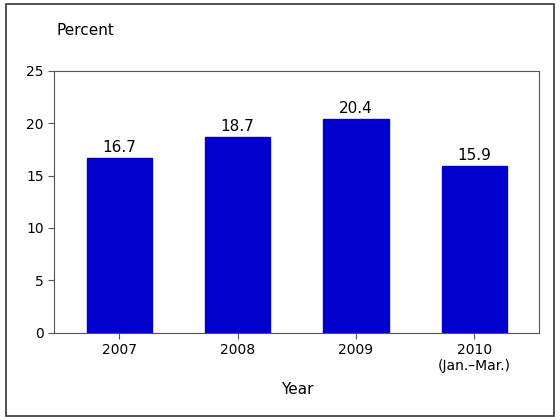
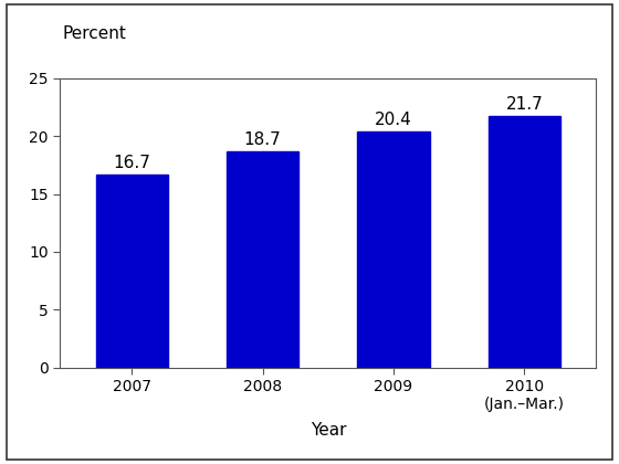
2010 (Jan.–Mar.): 15.9 -> 21.7
